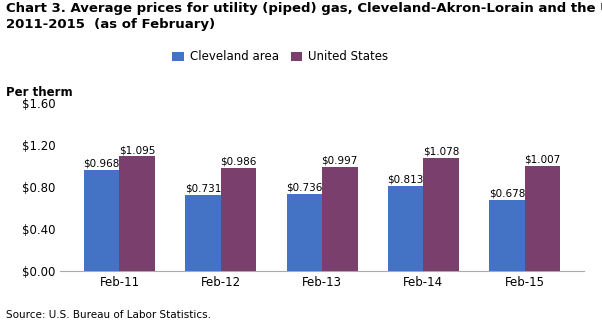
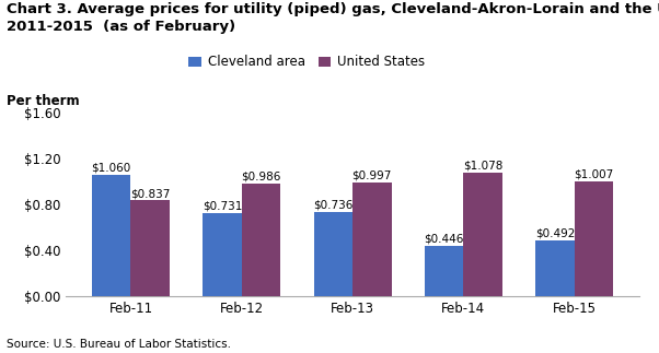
Cleveland area/Feb-11: $0.968 -> $1.060
United States/Feb-11: $1.095 -> $0.837
Cleveland area/Feb-14: $0.813 -> $0.446
Cleveland area/Feb-15: $0.678 -> $0.492
